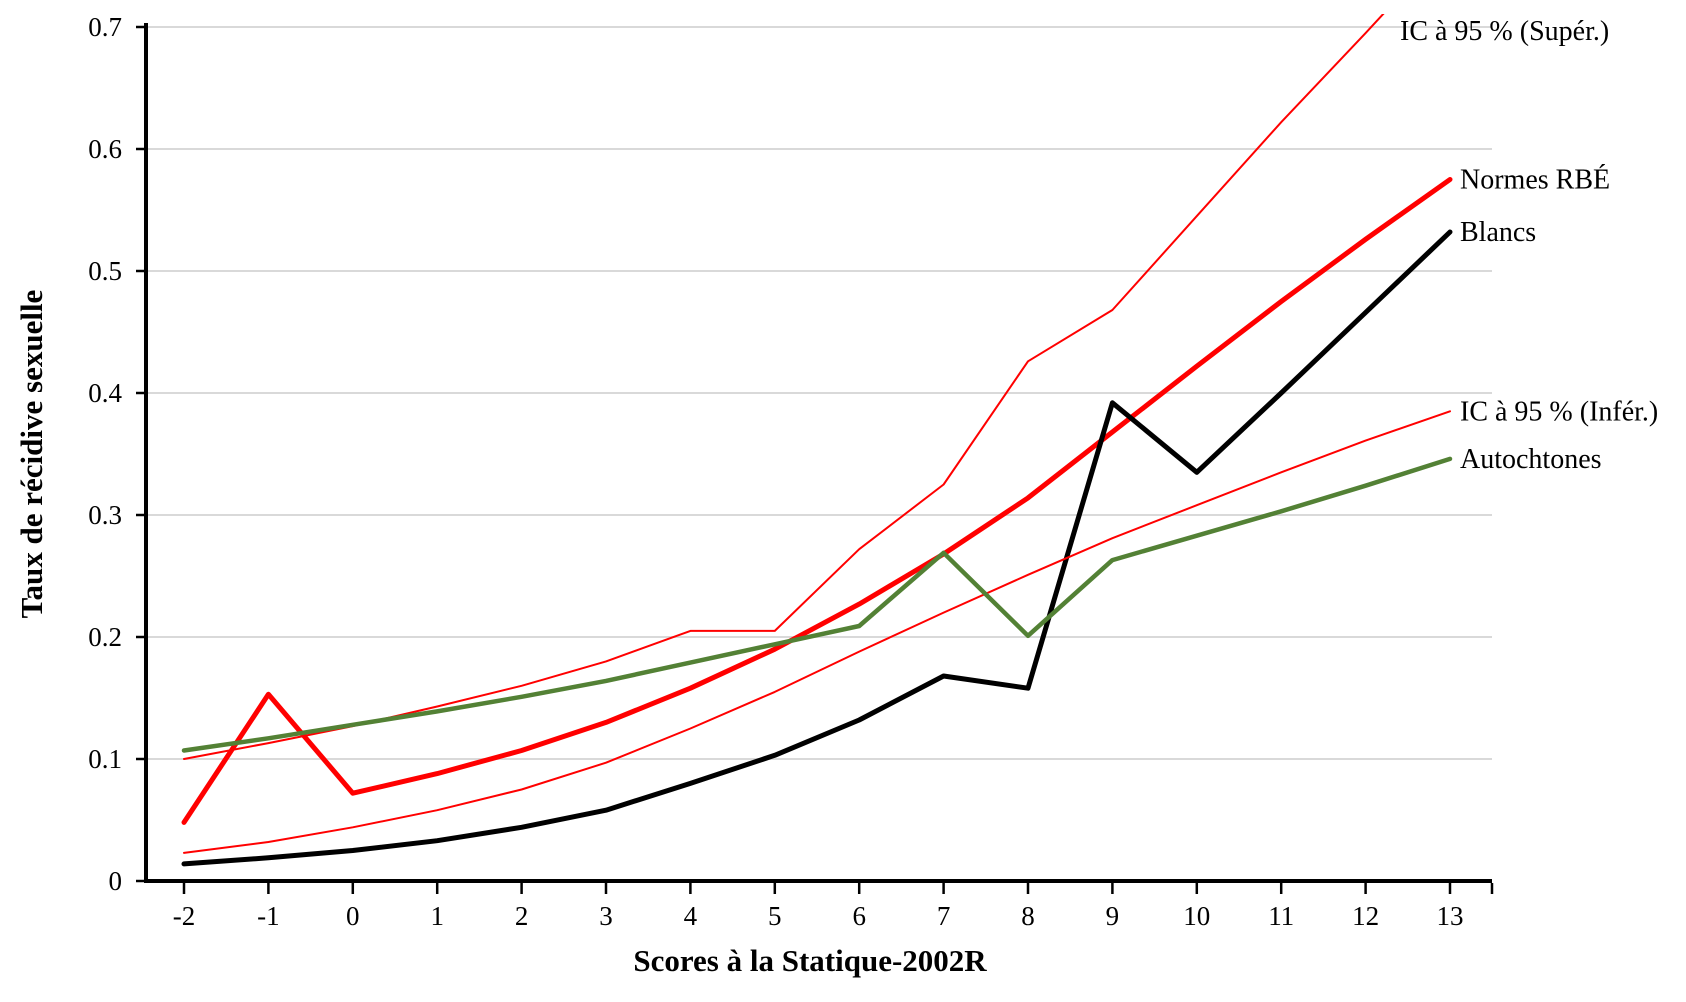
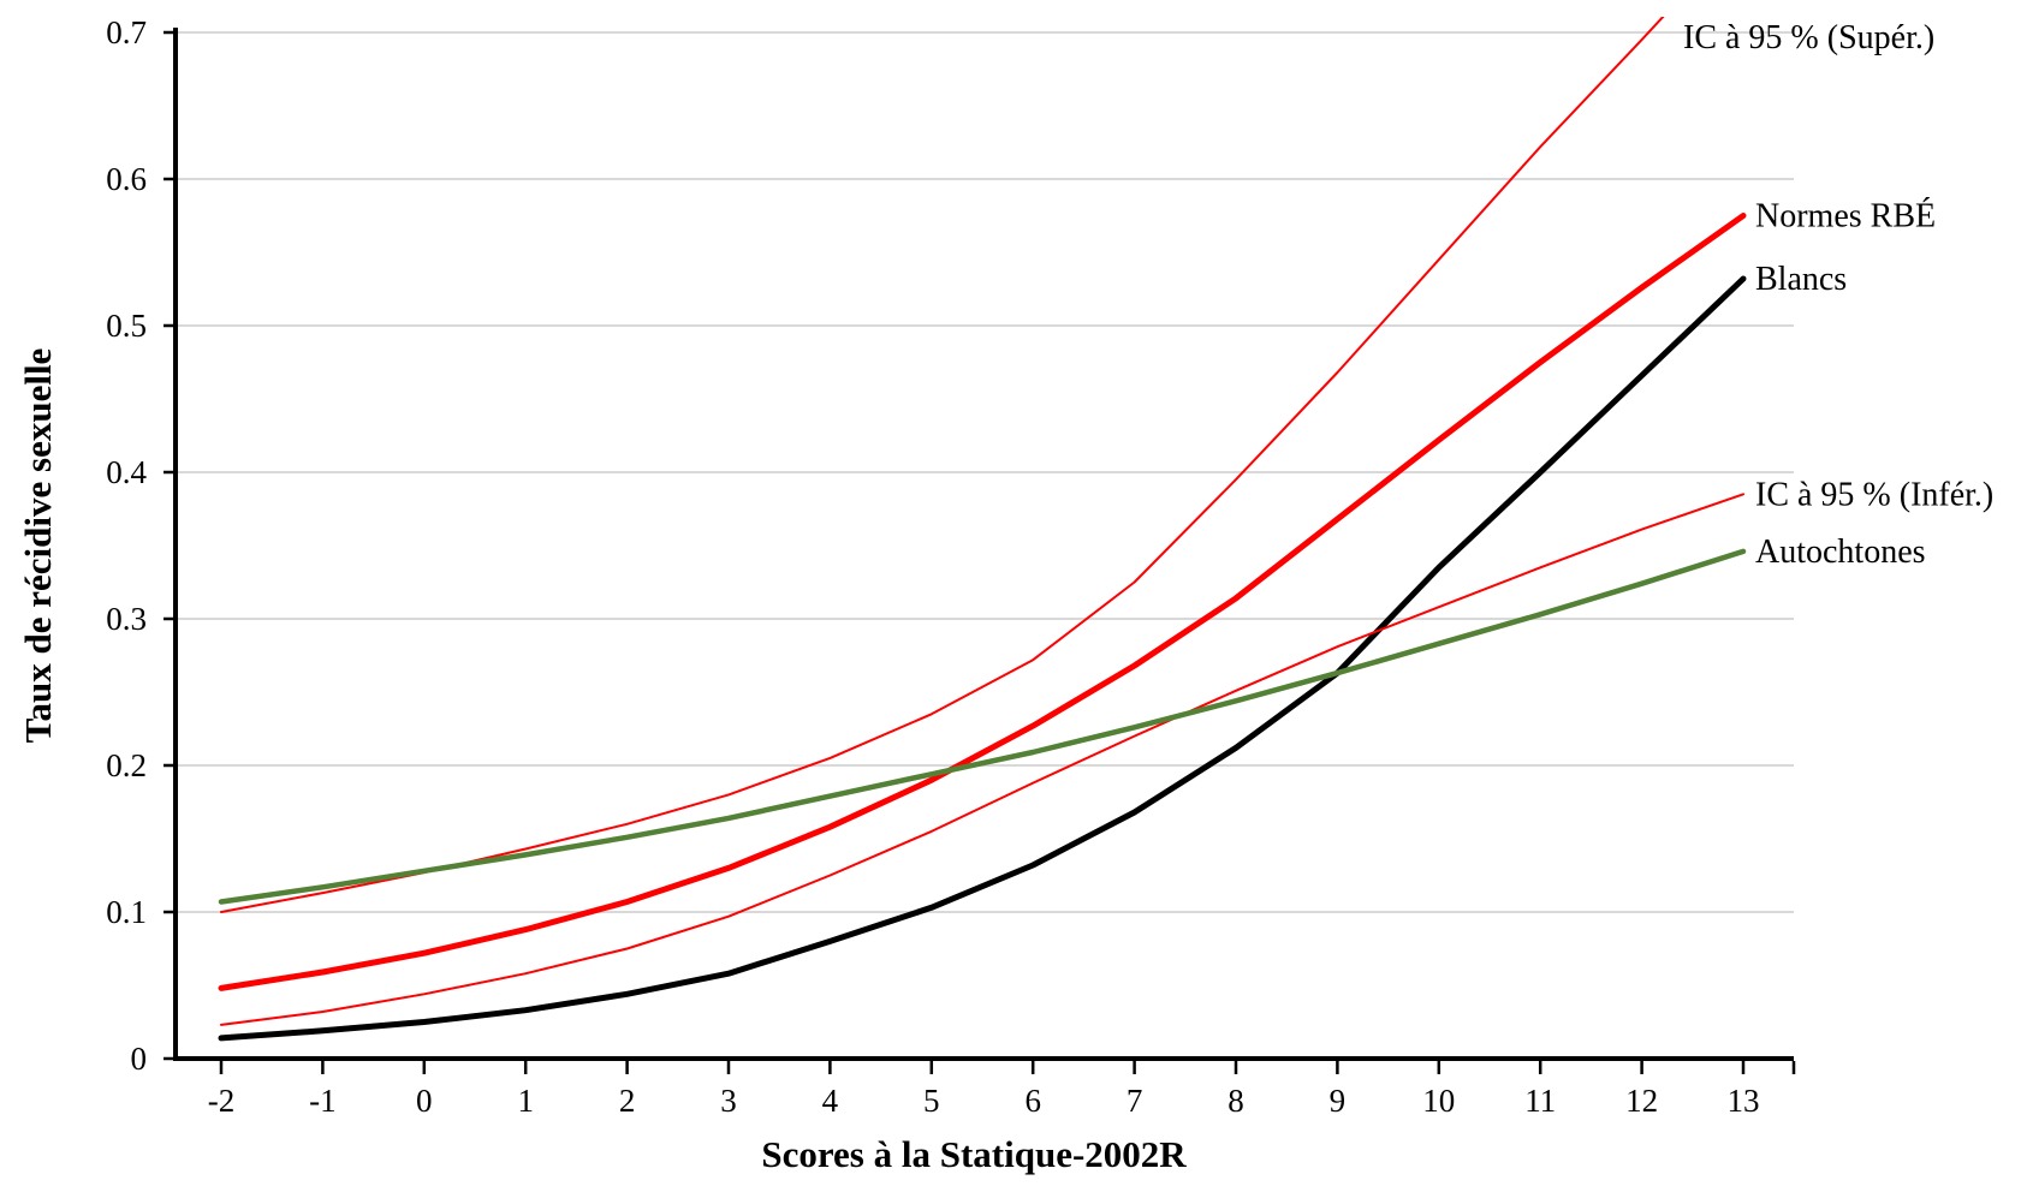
Normes RBÉ/-1: 0.153 -> 0.059
IC à 95 % (Supér.)/5: 0.205 -> 0.235
Autochtones/7: 0.269 -> 0.226
IC à 95 % (Supér.)/8: 0.426 -> 0.395
Blancs/8: 0.158 -> 0.212
Autochtones/8: 0.201 -> 0.244
Blancs/9: 0.392 -> 0.263
